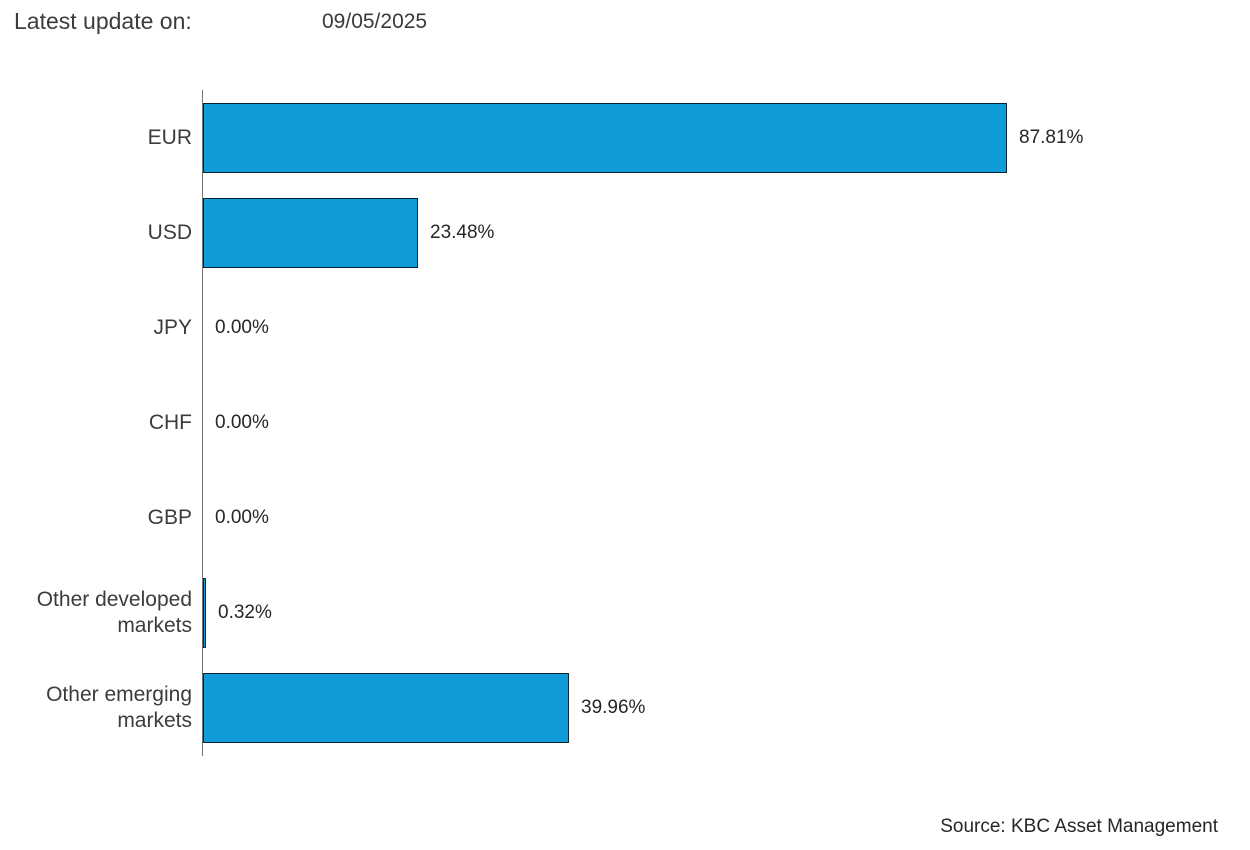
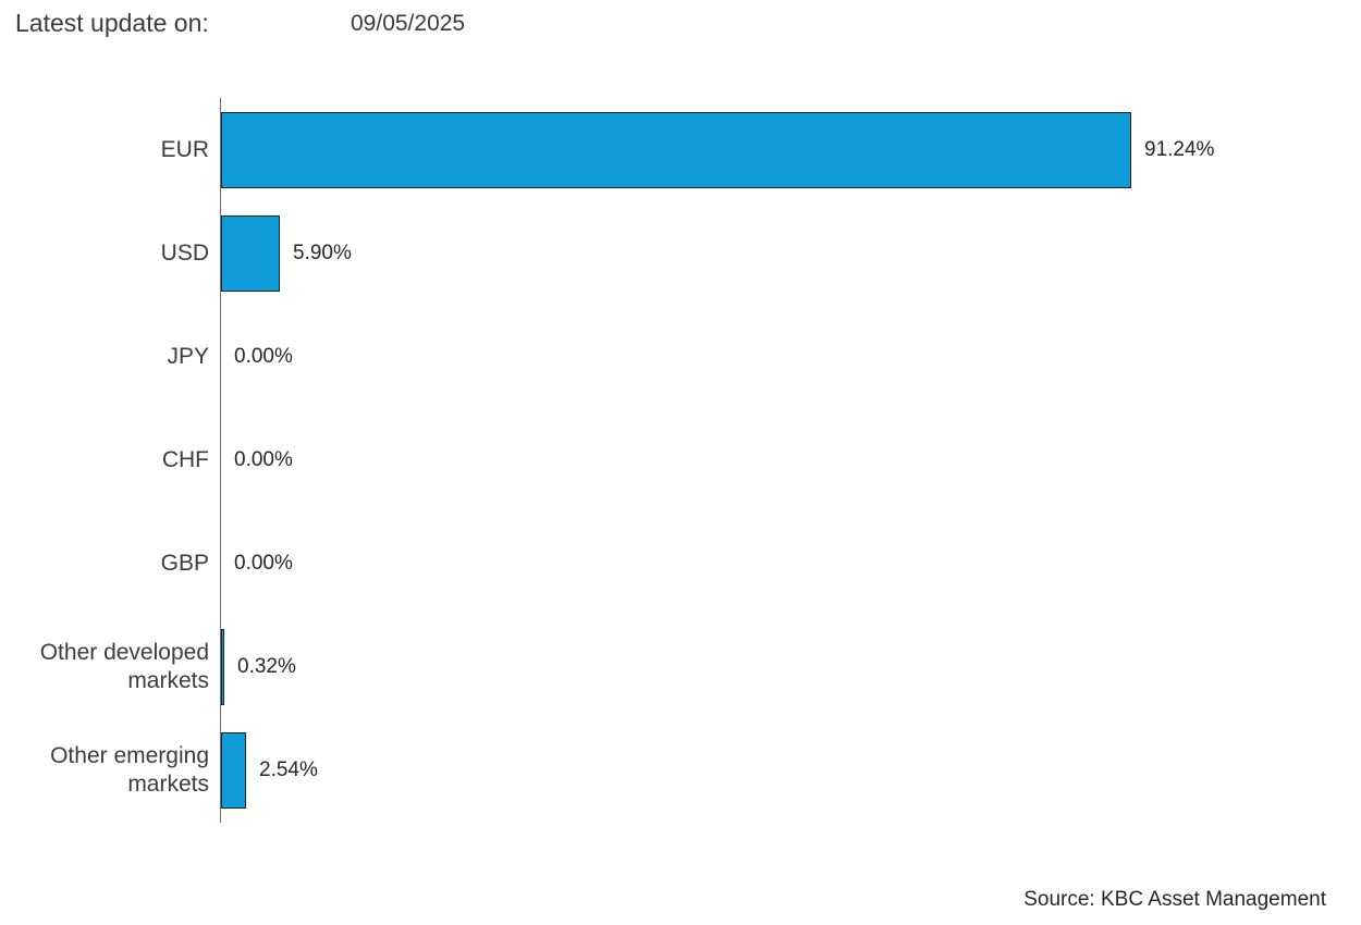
EUR: 87.81% -> 91.24%
USD: 23.48% -> 5.90%
Other emerging markets: 39.96% -> 2.54%
